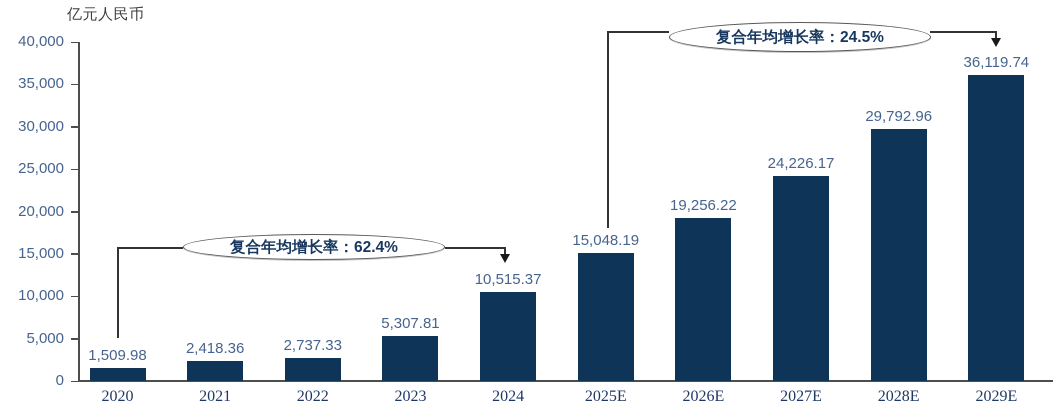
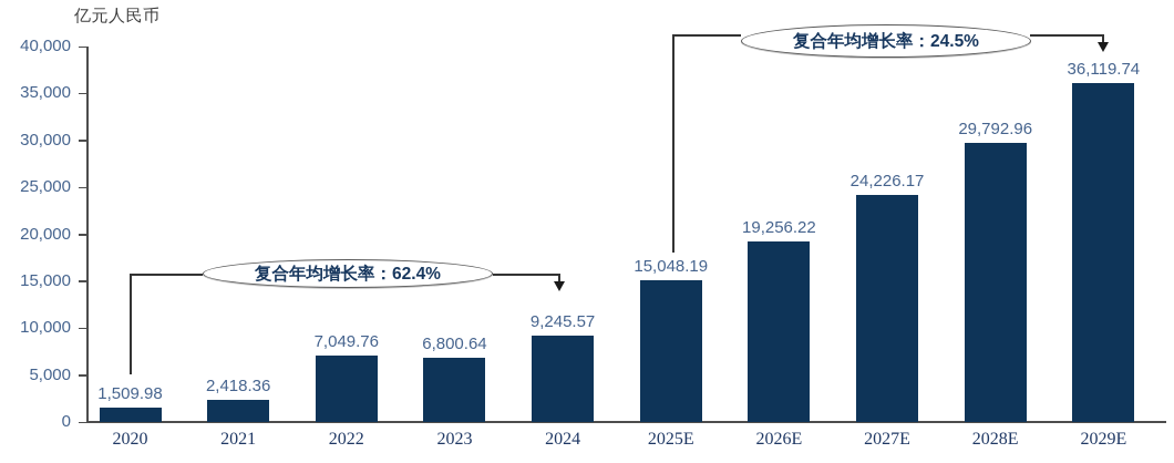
2022: 2,737.33 -> 7,049.76
2023: 5,307.81 -> 6,800.64
2024: 10,515.37 -> 9,245.57
